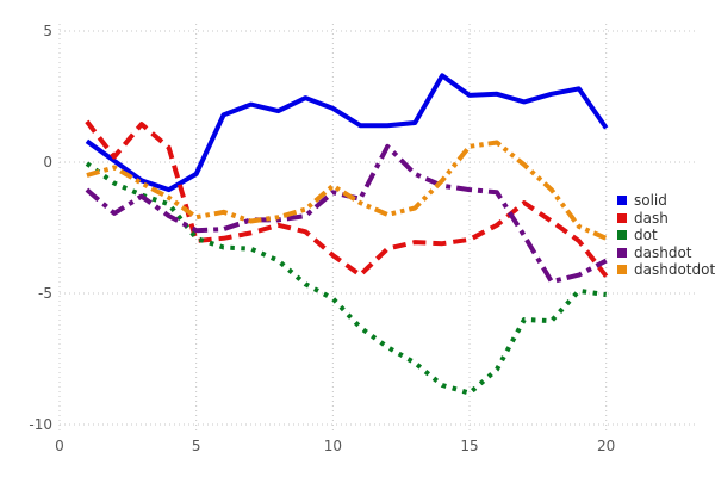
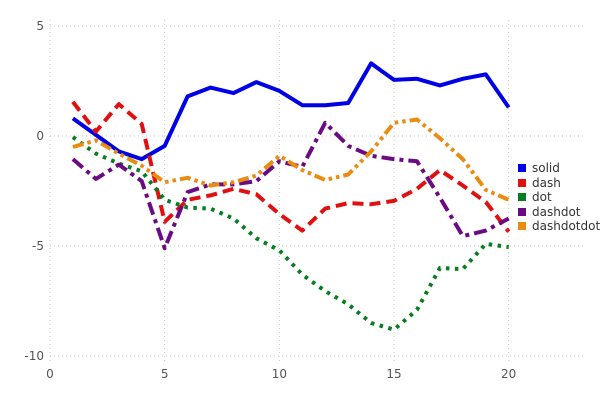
dash/5: -3.0 -> -3.9
dashdot/5: -2.6 -> -5.1
